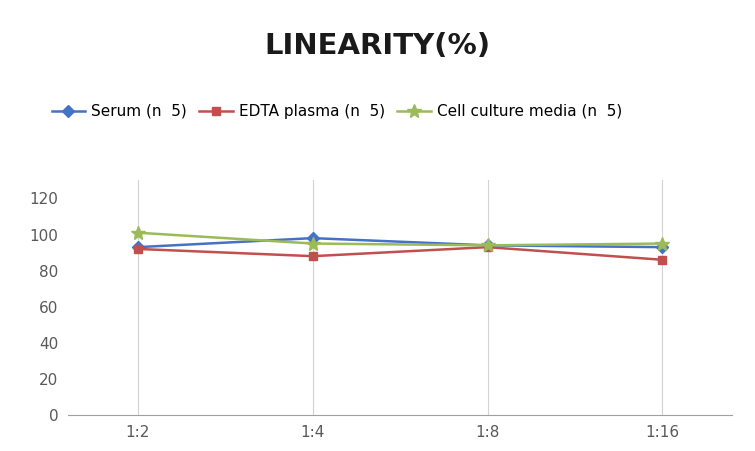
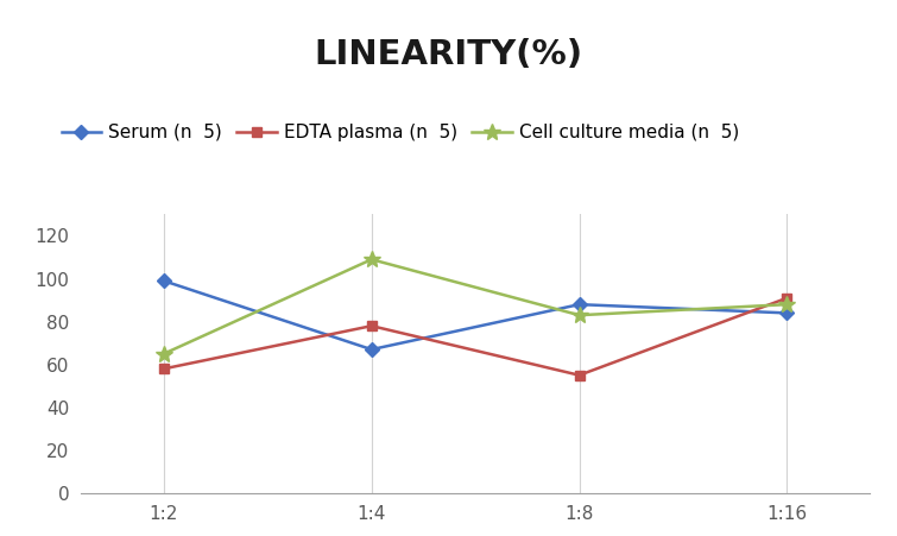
Serum (n 5)/1:2: 93 -> 99
EDTA plasma (n 5)/1:2: 92 -> 58
Cell culture media (n 5)/1:2: 101 -> 65
Serum (n 5)/1:4: 98 -> 67
EDTA plasma (n 5)/1:4: 88 -> 78
Cell culture media (n 5)/1:4: 95 -> 109
Serum (n 5)/1:8: 94 -> 88
EDTA plasma (n 5)/1:8: 93 -> 55
Cell culture media (n 5)/1:8: 94 -> 83
Serum (n 5)/1:16: 93 -> 84
EDTA plasma (n 5)/1:16: 86 -> 91
Cell culture media (n 5)/1:16: 95 -> 88
